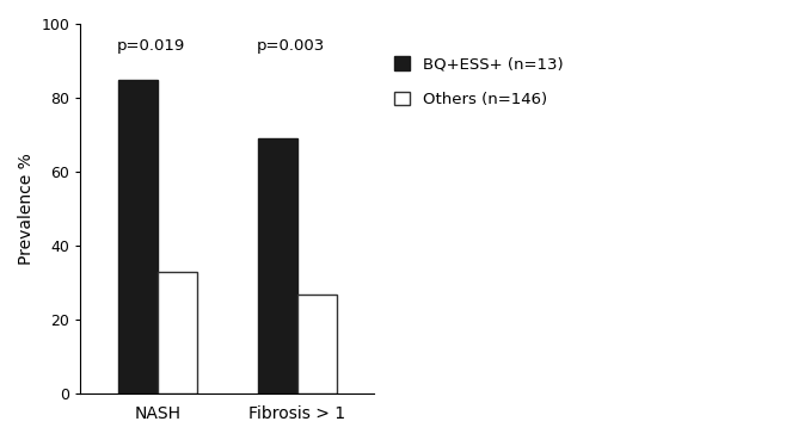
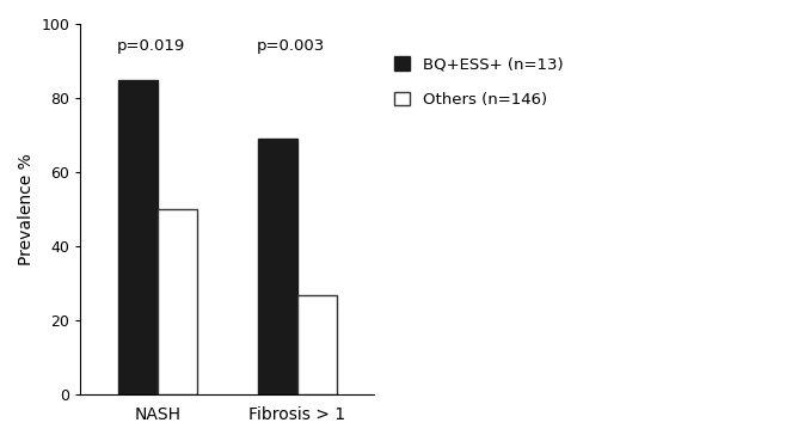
Others (n=146)/NASH: 33 -> 50
